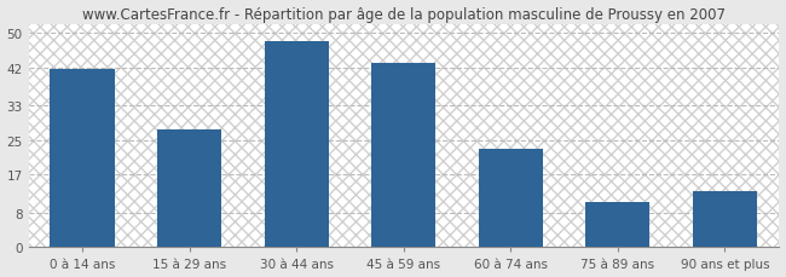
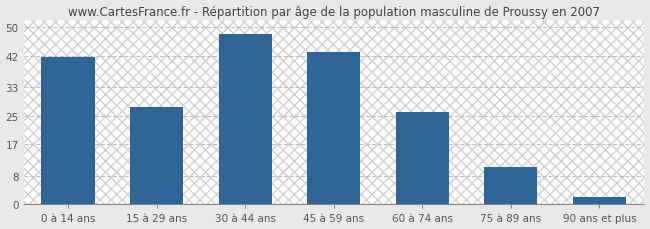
60 à 74 ans: 23.0 -> 26.0
90 ans et plus: 13.0 -> 2.0
